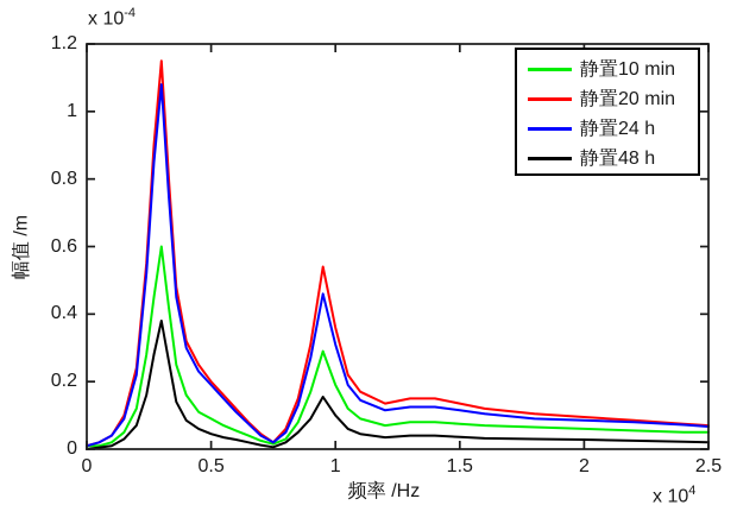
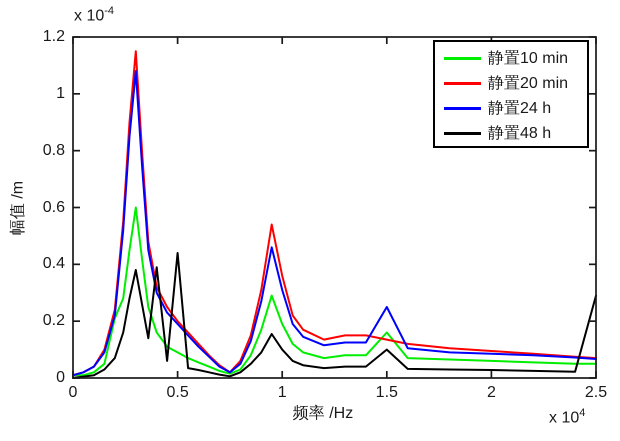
静置10 min/0.2: 0,12 -> 0,21
静置48 h/0.4: 0,09 -> 0,39
静置48 h/0.5: 0,04 -> 0,44
静置10 min/1.5: 0,07 -> 0,16
静置24 h/1.5: 0,12 -> 0,25
静置48 h/1.5: 0,04 -> 0,10
静置48 h/2.5: 0,02 -> 0,29
